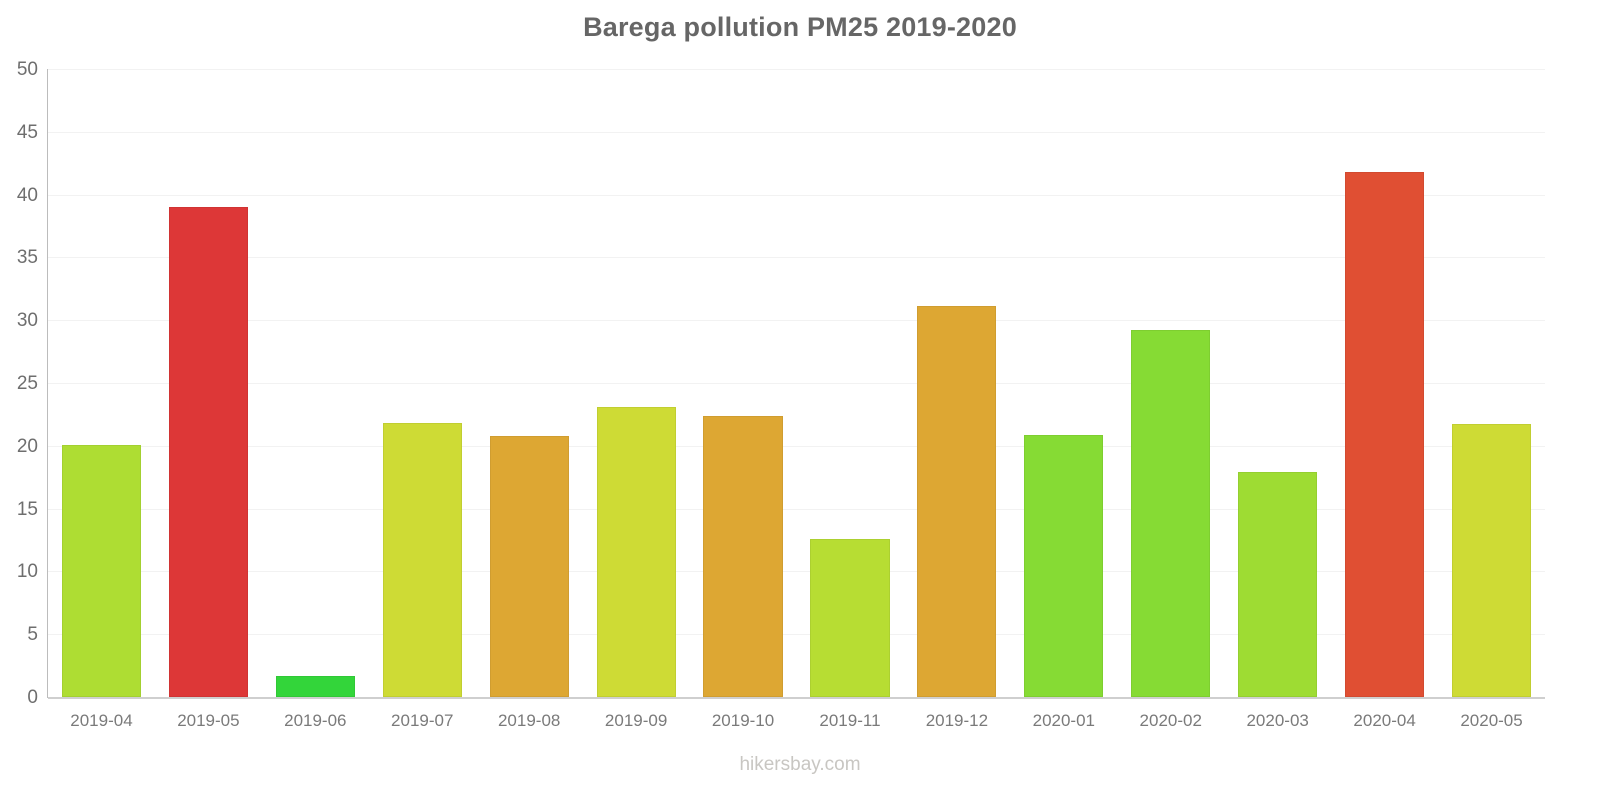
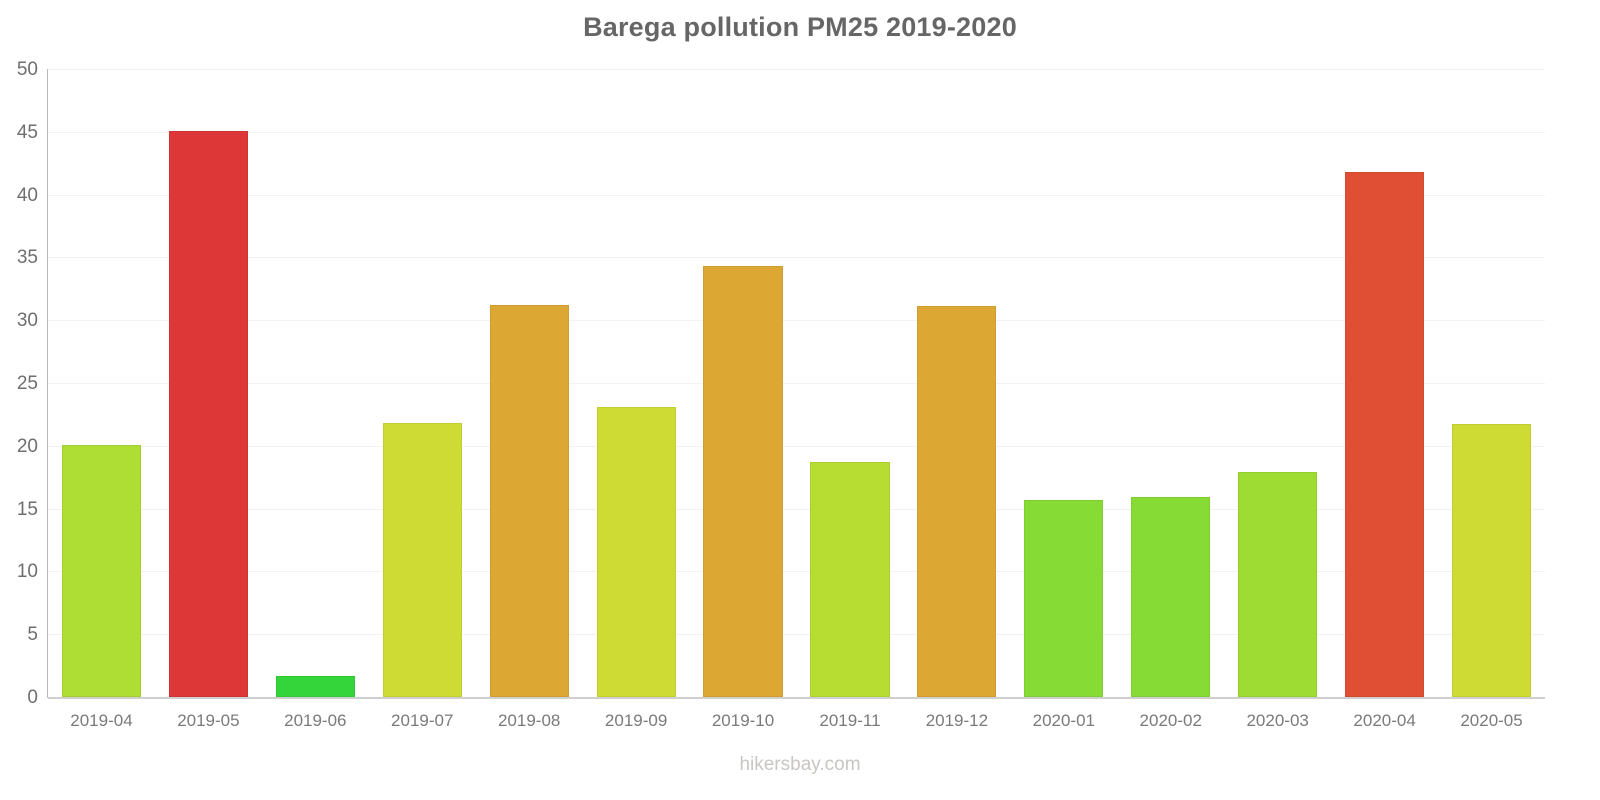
2019-05: 39.0 -> 45.1
2019-08: 20.8 -> 31.2
2019-10: 22.4 -> 34.3
2019-11: 12.6 -> 18.7
2020-01: 20.9 -> 15.7
2020-02: 29.2 -> 15.9
